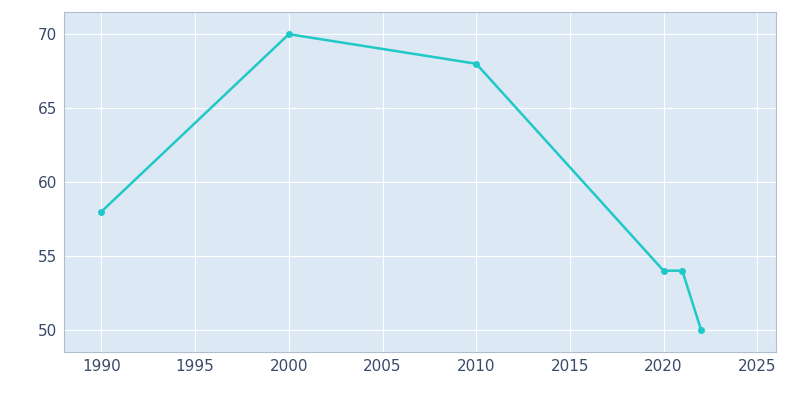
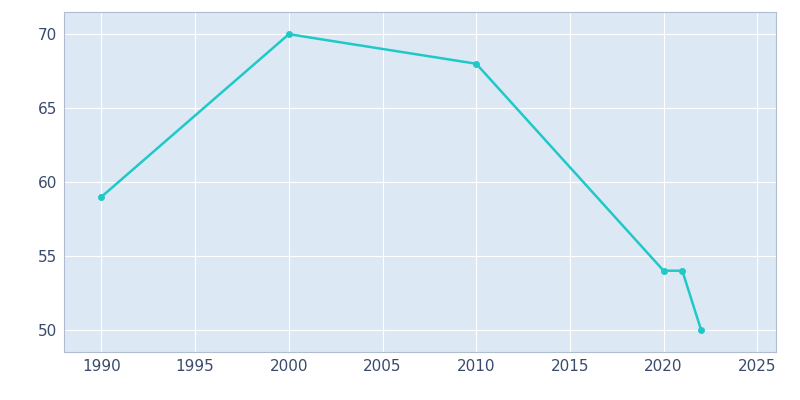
1990: 58 -> 59
